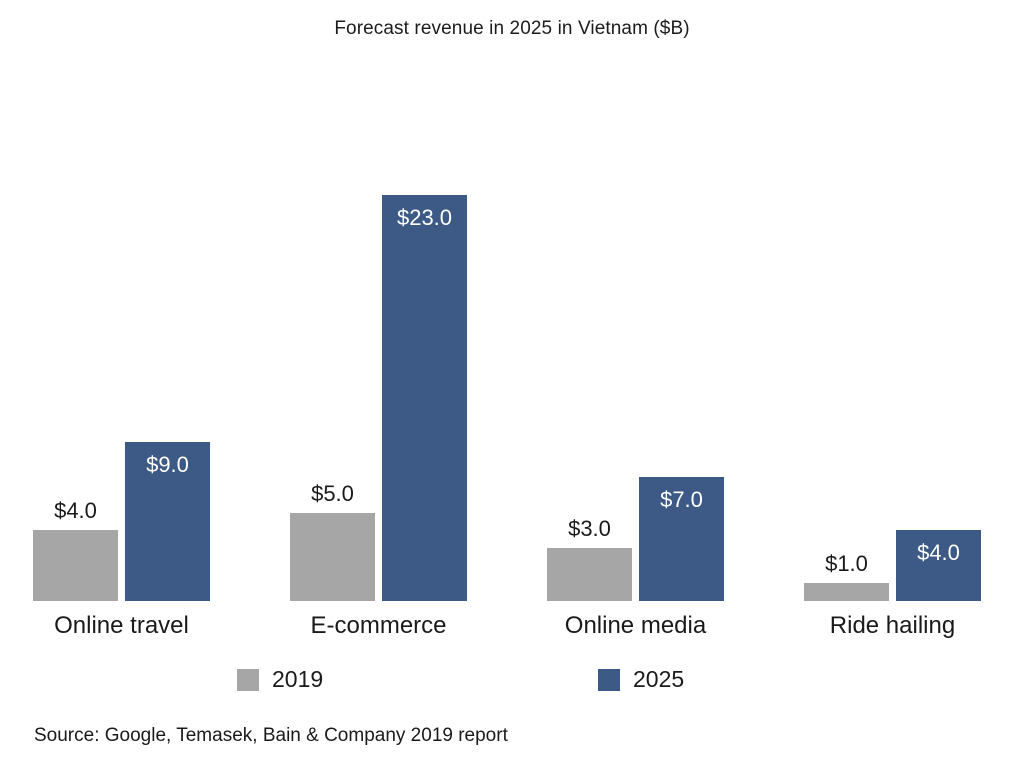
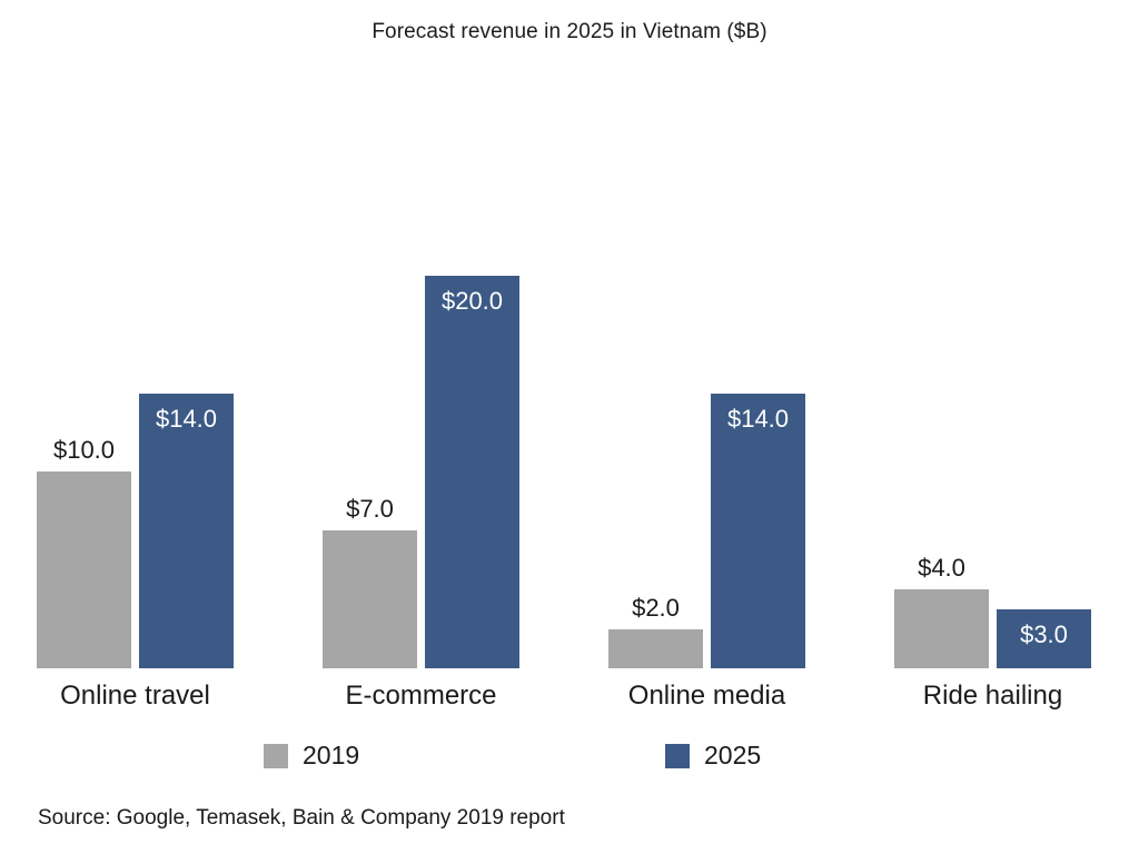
2019/Online travel: $4.0 -> $10.0
2025/Online travel: $9.0 -> $14.0
2019/E-commerce: $5.0 -> $7.0
2025/E-commerce: $23.0 -> $20.0
2019/Online media: $3.0 -> $2.0
2025/Online media: $7.0 -> $14.0
2019/Ride hailing: $1.0 -> $4.0
2025/Ride hailing: $4.0 -> $3.0
